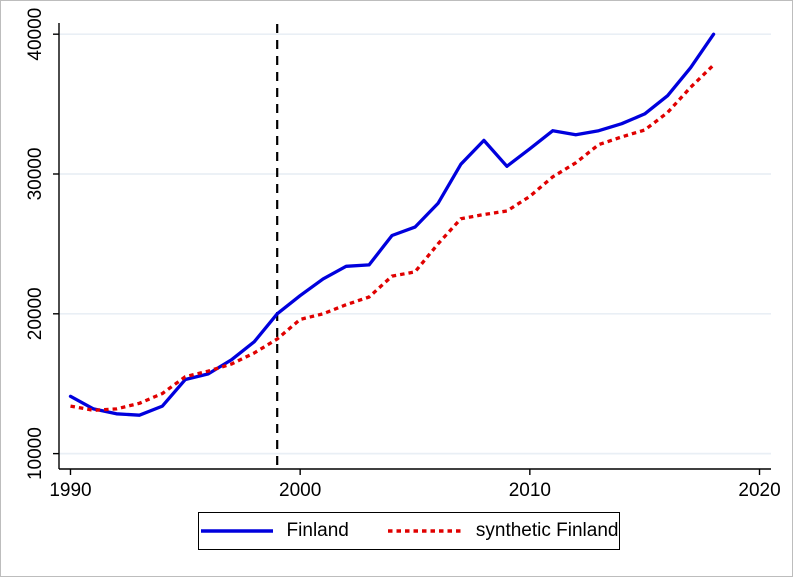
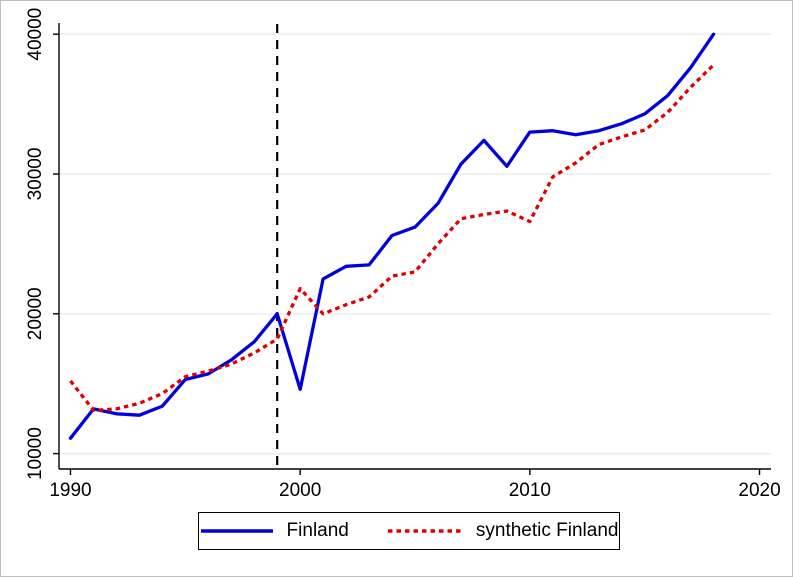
Finland/1990: 14100 -> 11100
synthetic Finland/1990: 13400 -> 15200
Finland/2000: 21300 -> 14600
synthetic Finland/2000: 19600 -> 21800
Finland/2010: 31800 -> 33000
synthetic Finland/2010: 28400 -> 26600
